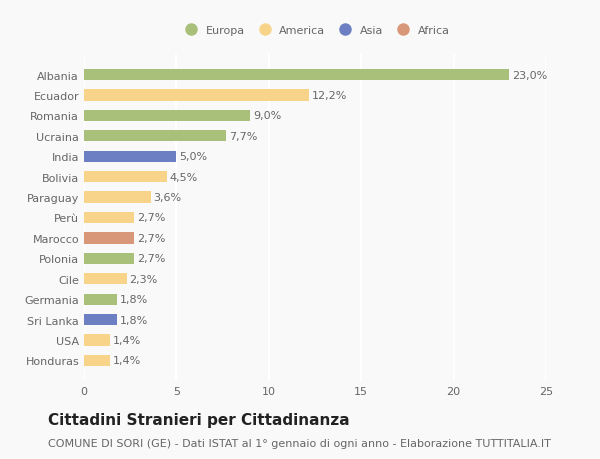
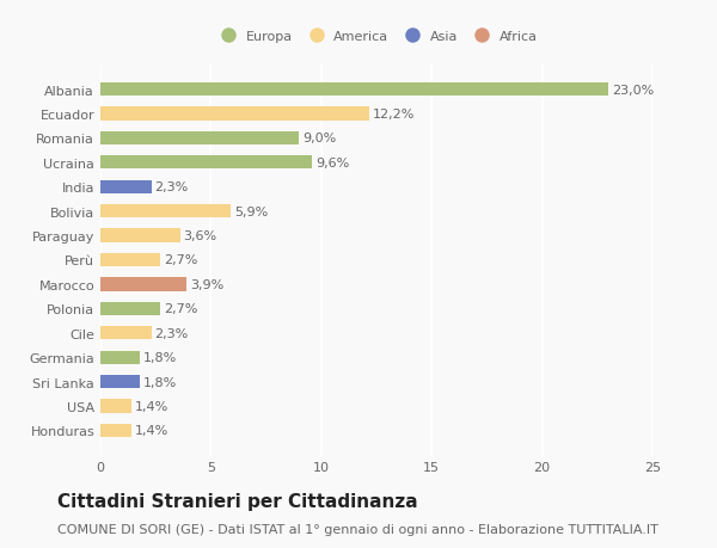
Ucraina: 7,7% -> 9,6%
India: 5,0% -> 2,3%
Bolivia: 4,5% -> 5,9%
Marocco: 2,7% -> 3,9%
